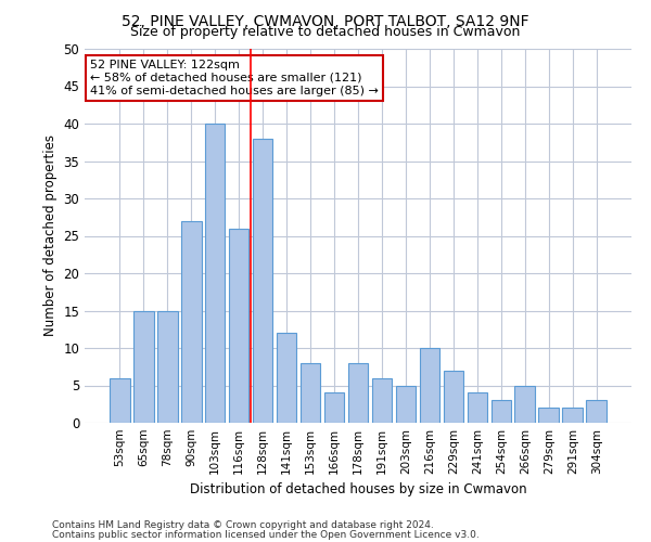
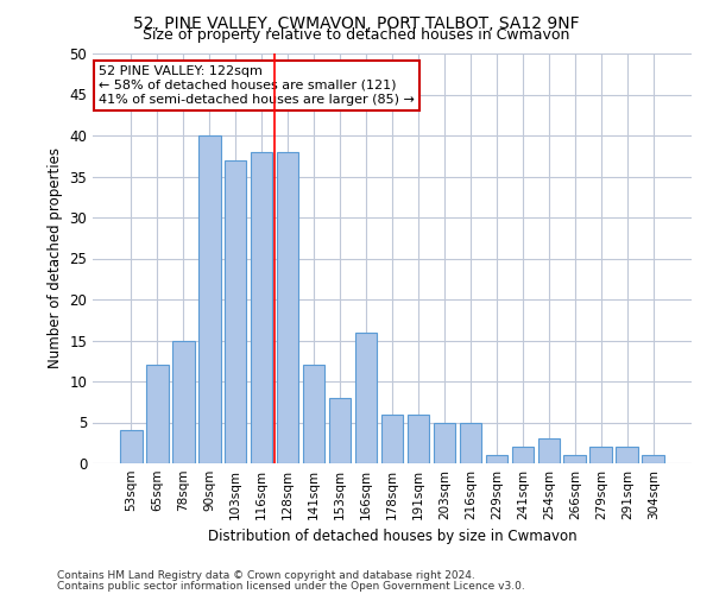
53sqm: 6 -> 4
65sqm: 15 -> 12
90sqm: 27 -> 40
103sqm: 40 -> 37
116sqm: 26 -> 38
166sqm: 4 -> 16
178sqm: 8 -> 6
216sqm: 10 -> 5
229sqm: 7 -> 1
241sqm: 4 -> 2
266sqm: 5 -> 1
304sqm: 3 -> 1
